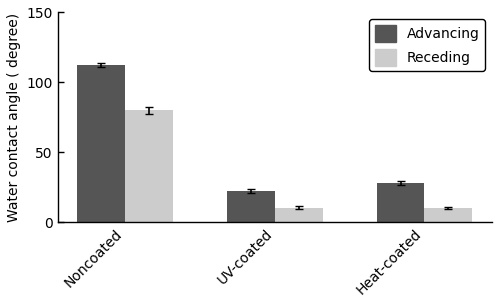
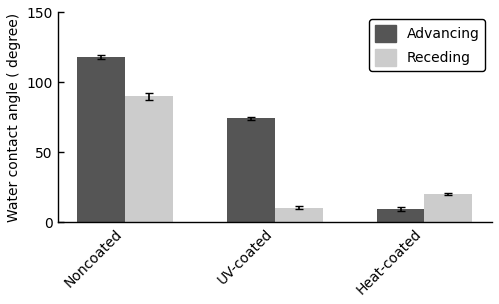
Advancing/Noncoated: 112 -> 118
Receding/Noncoated: 80 -> 90
Advancing/UV-coated: 22 -> 74
Advancing/Heat-coated: 28 -> 9
Receding/Heat-coated: 10 -> 20
